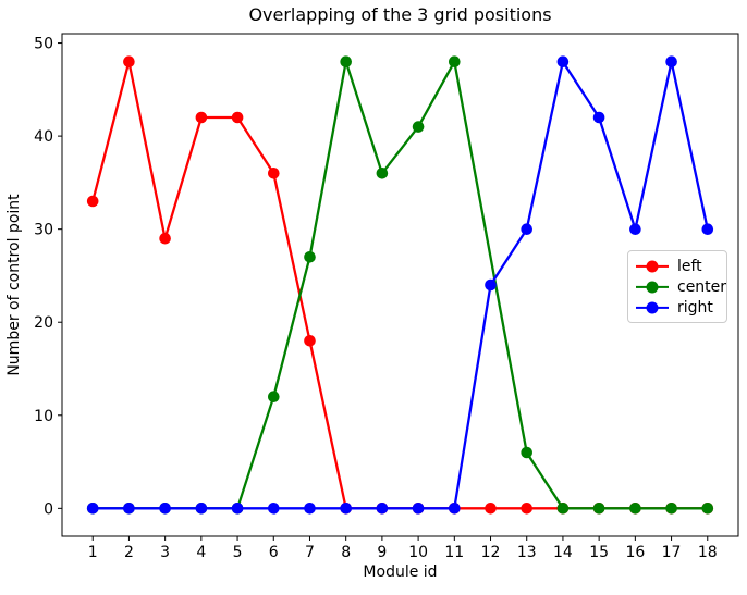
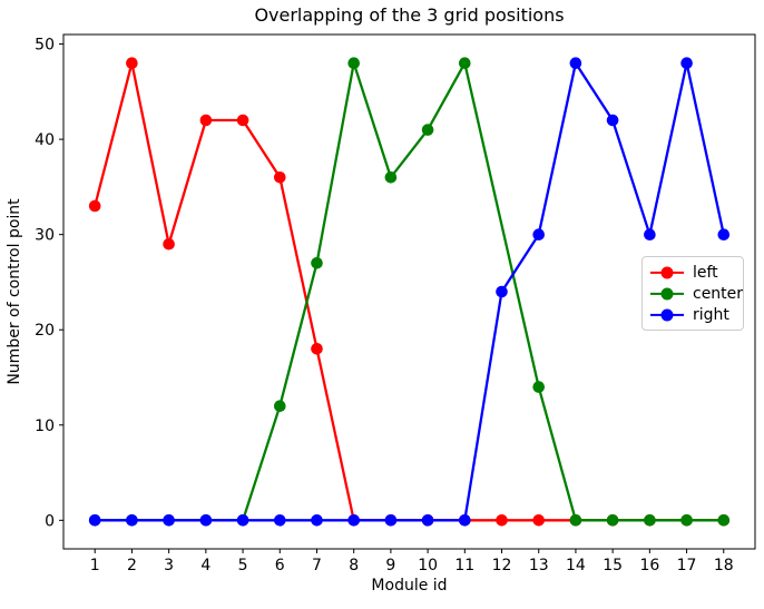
center/13: 6 -> 14
